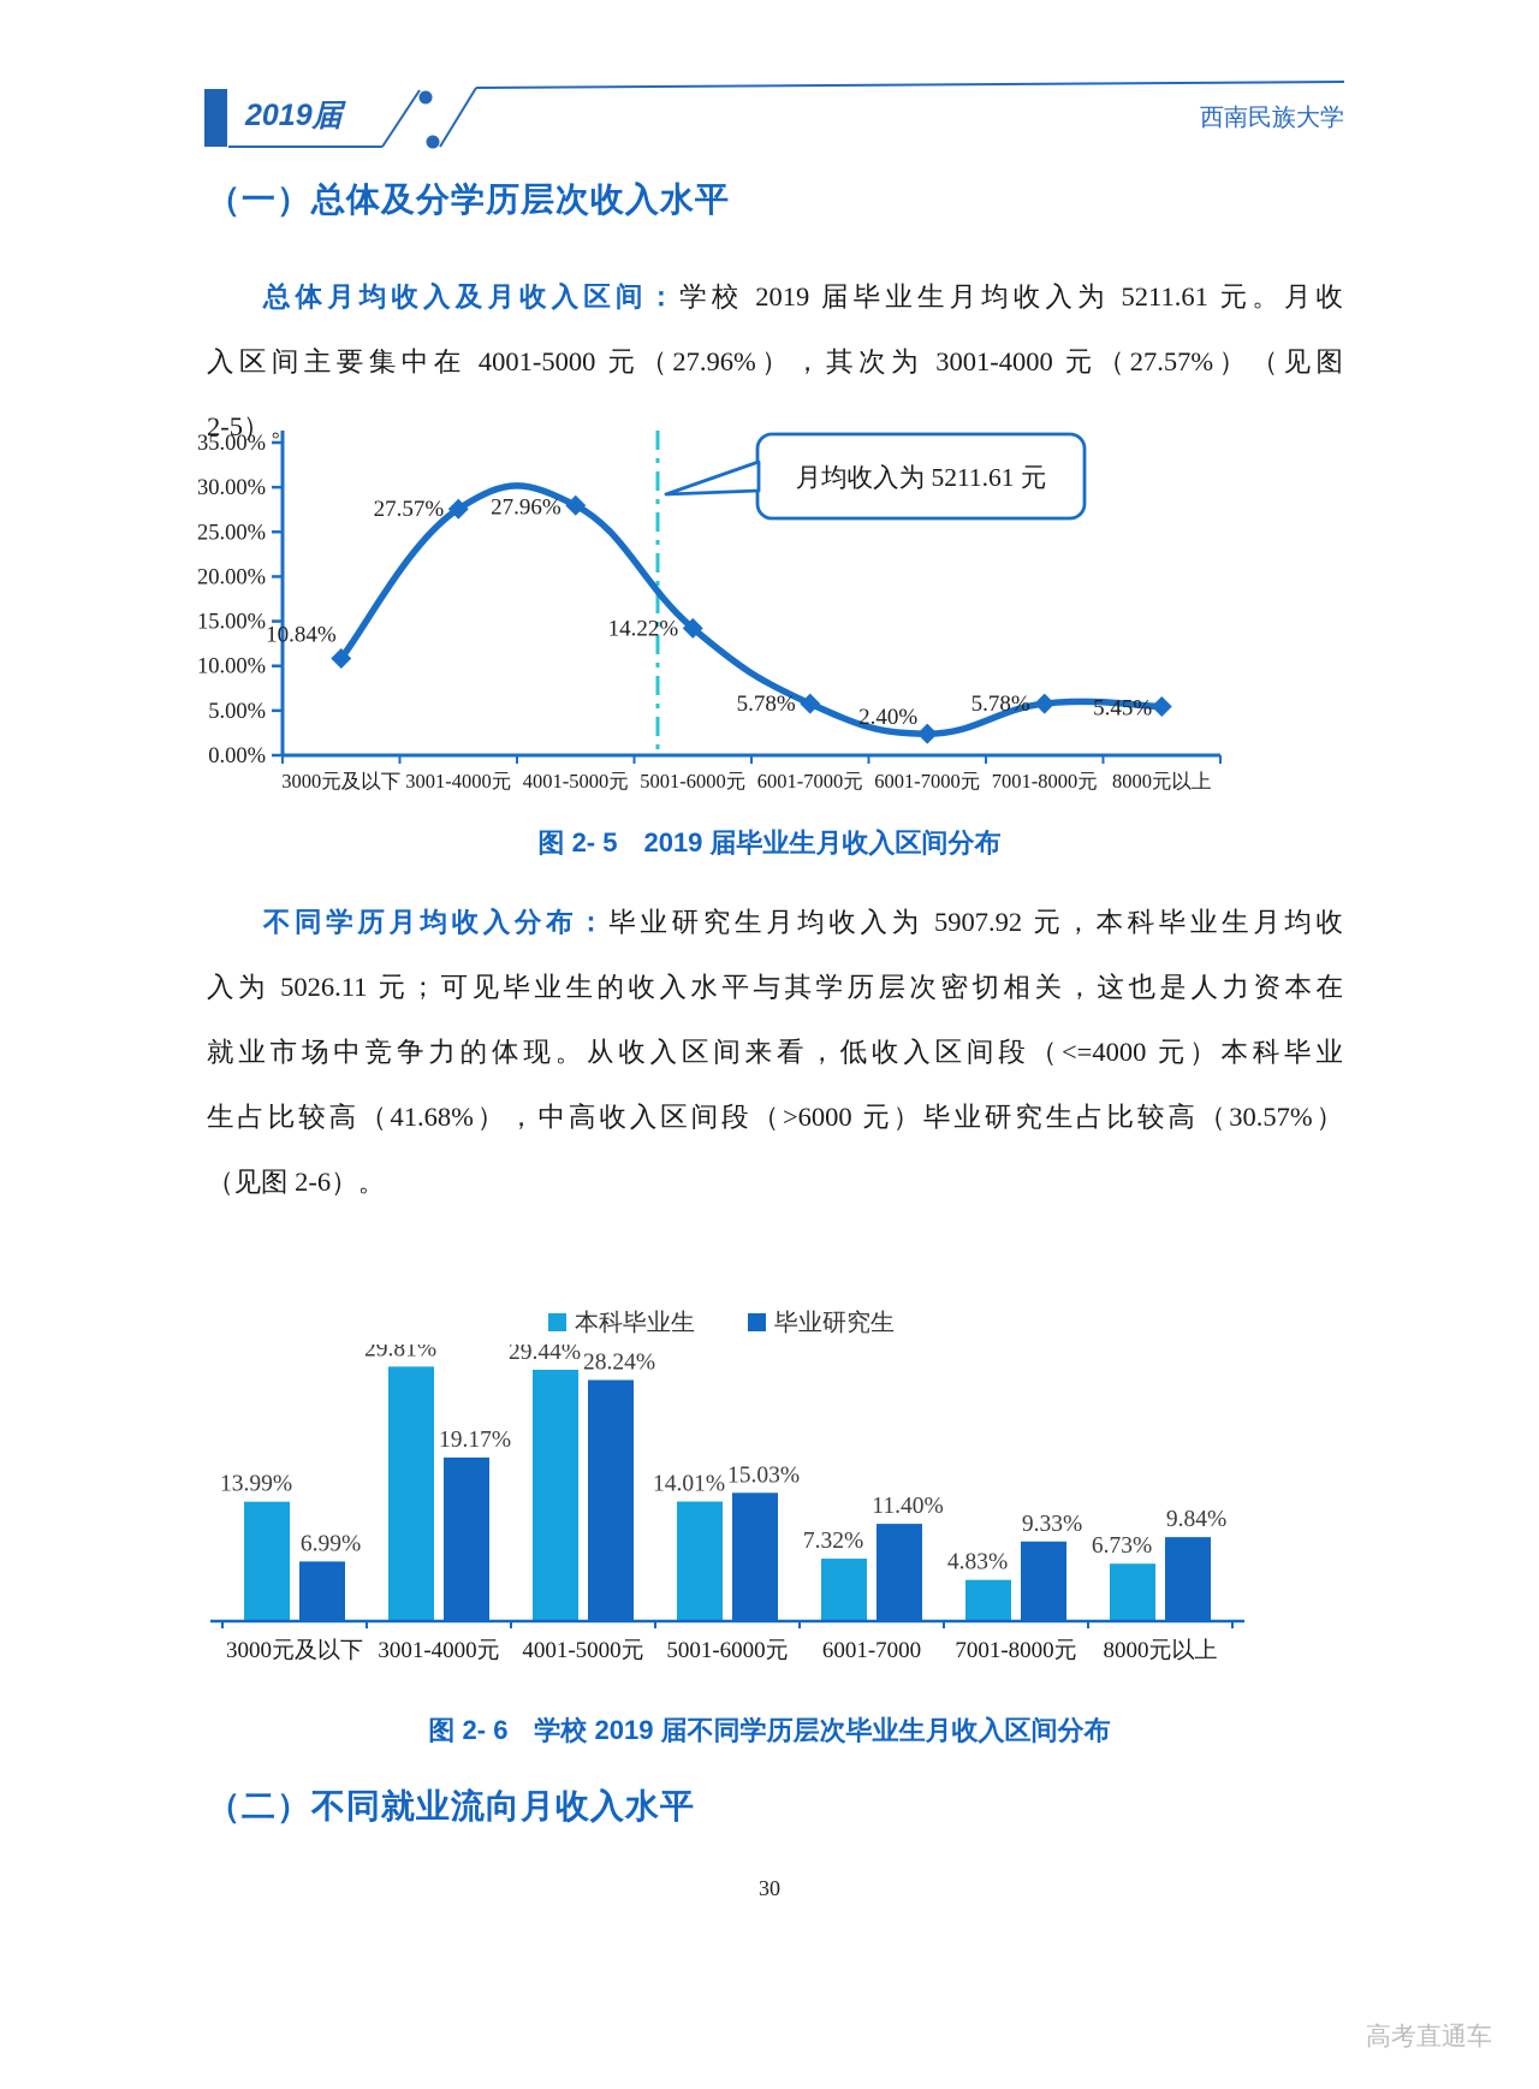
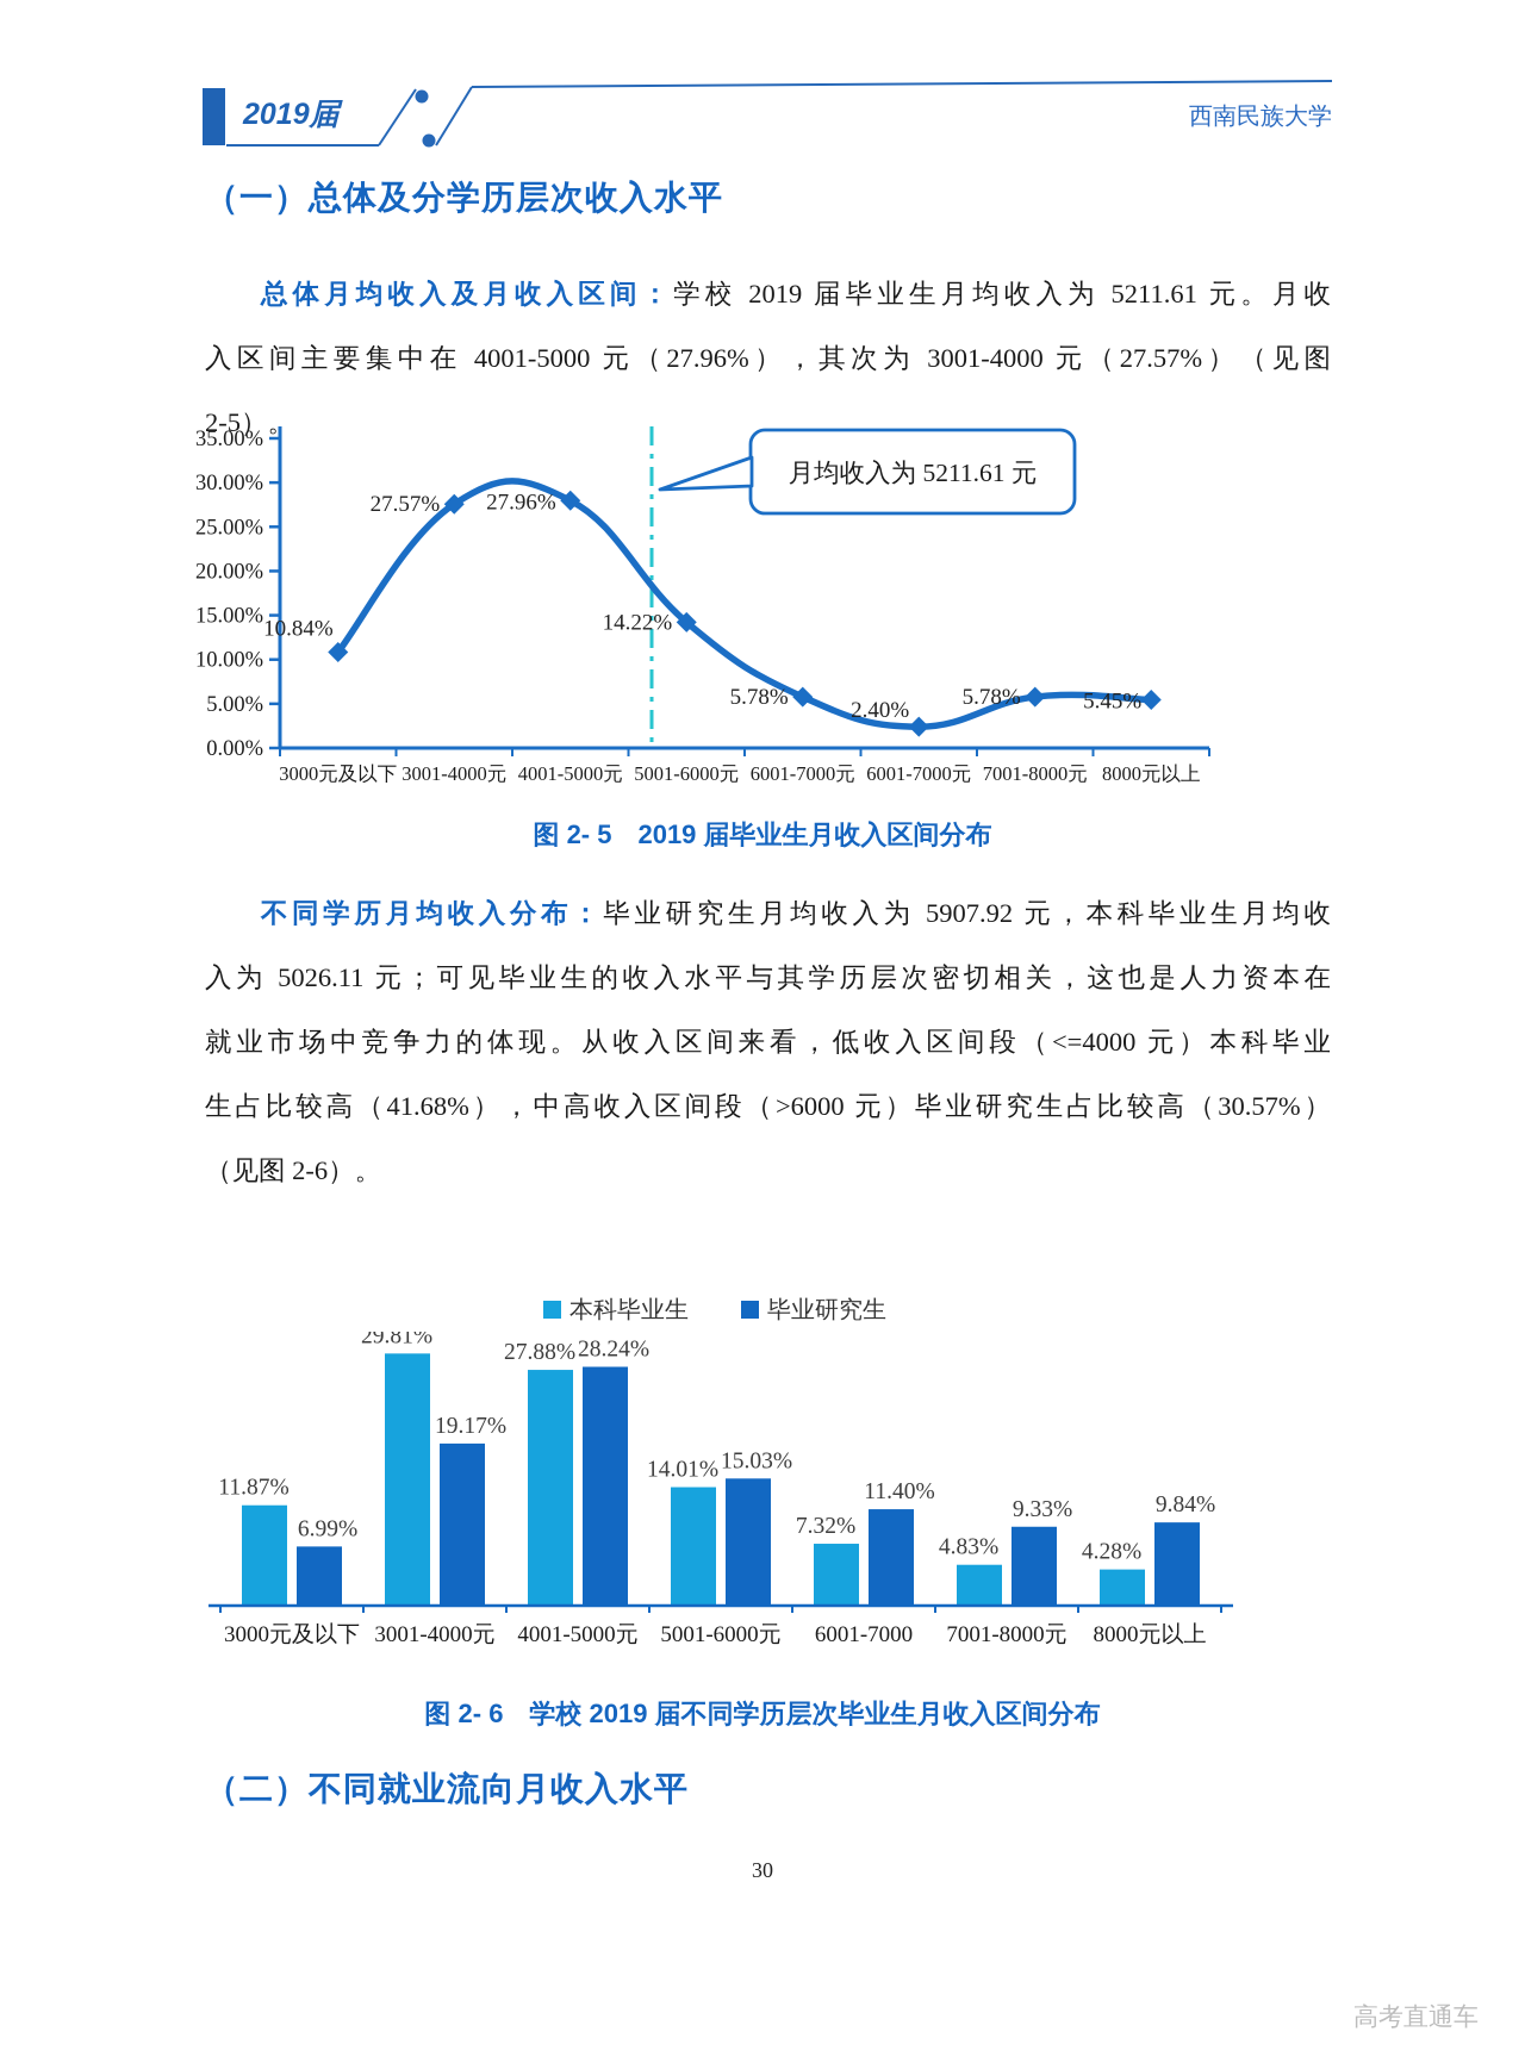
图 2- 6 学校 2019 届不同学历层次毕业生月收入区间分布/本科毕业生/3000元及以下: 13.99% -> 11.87%
图 2- 6 学校 2019 届不同学历层次毕业生月收入区间分布/本科毕业生/4001-5000元: 29.44% -> 27.88%
图 2- 6 学校 2019 届不同学历层次毕业生月收入区间分布/本科毕业生/8000元以上: 6.73% -> 4.28%
